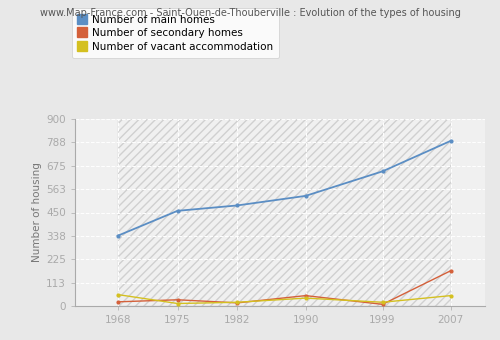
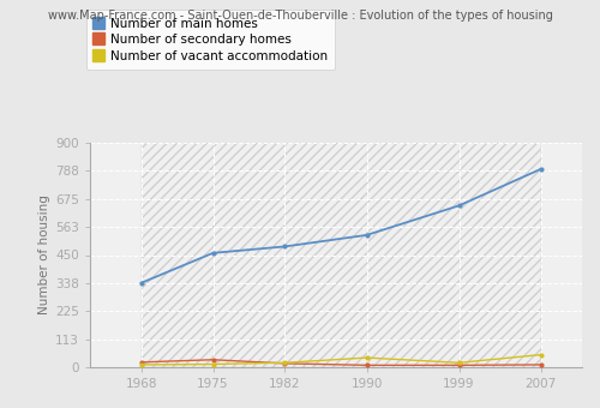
Number of vacant accommodation/1968: 55 -> 10
Number of secondary homes/1990: 50 -> 8
Number of secondary homes/2007: 170 -> 10
